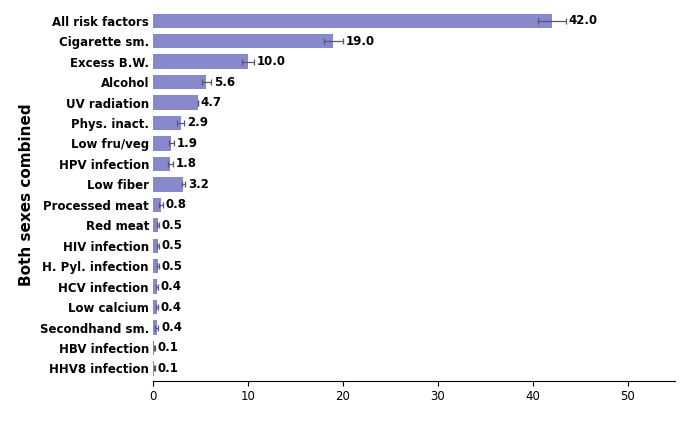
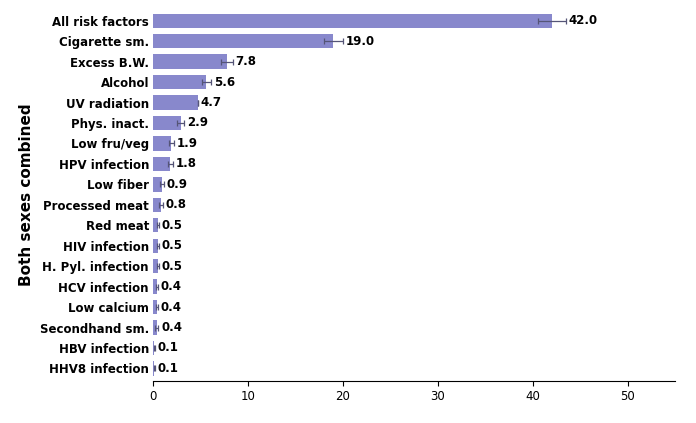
Excess B.W.: 10.0 -> 7.8
Low fiber: 3.2 -> 0.9
